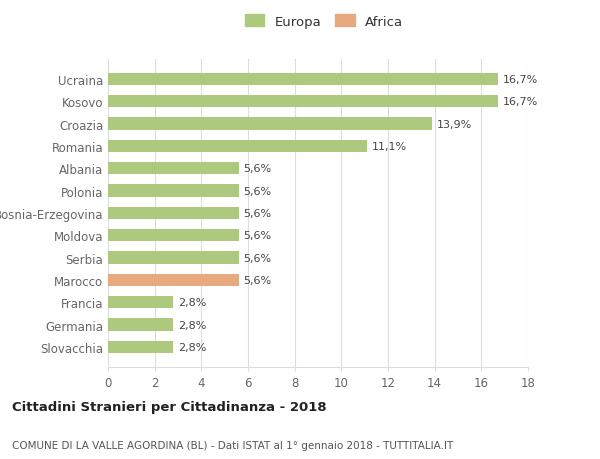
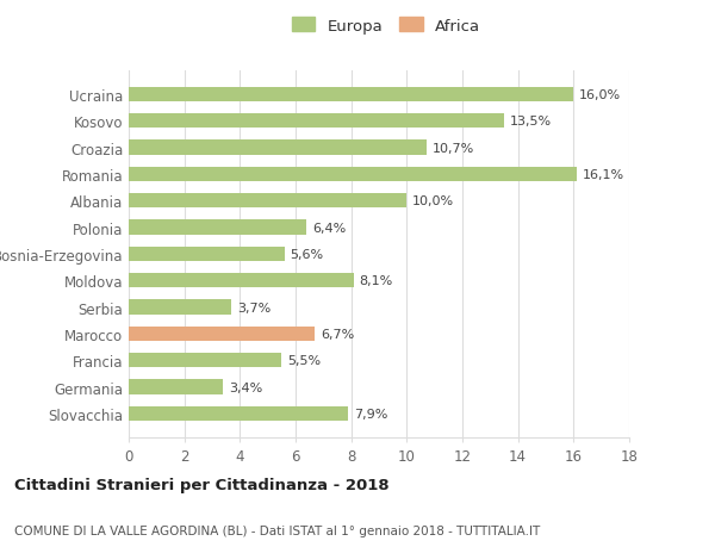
Ucraina: 16,7% -> 16,0%
Kosovo: 16,7% -> 13,5%
Croazia: 13,9% -> 10,7%
Romania: 11,1% -> 16,1%
Albania: 5,6% -> 10,0%
Polonia: 5,6% -> 6,4%
Moldova: 5,6% -> 8,1%
Serbia: 5,6% -> 3,7%
Marocco: 5,6% -> 6,7%
Francia: 2,8% -> 5,5%
Germania: 2,8% -> 3,4%
Slovacchia: 2,8% -> 7,9%
